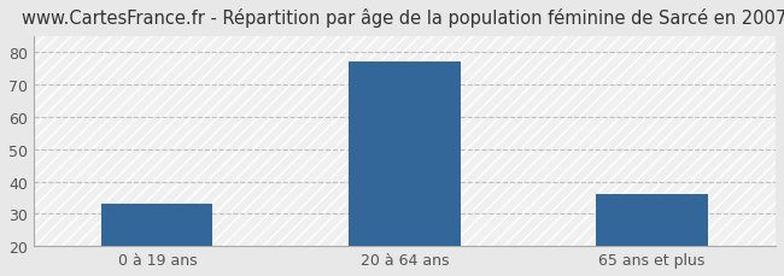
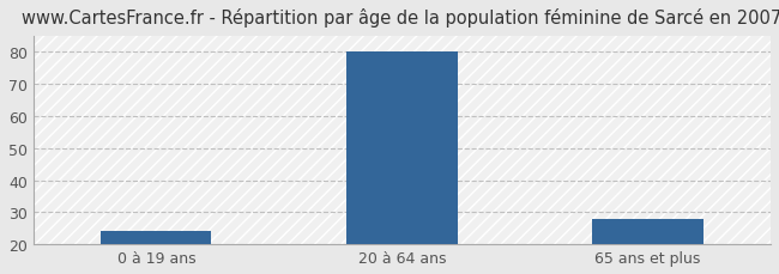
0 à 19 ans: 33 -> 24
20 à 64 ans: 77 -> 80
65 ans et plus: 36 -> 28
